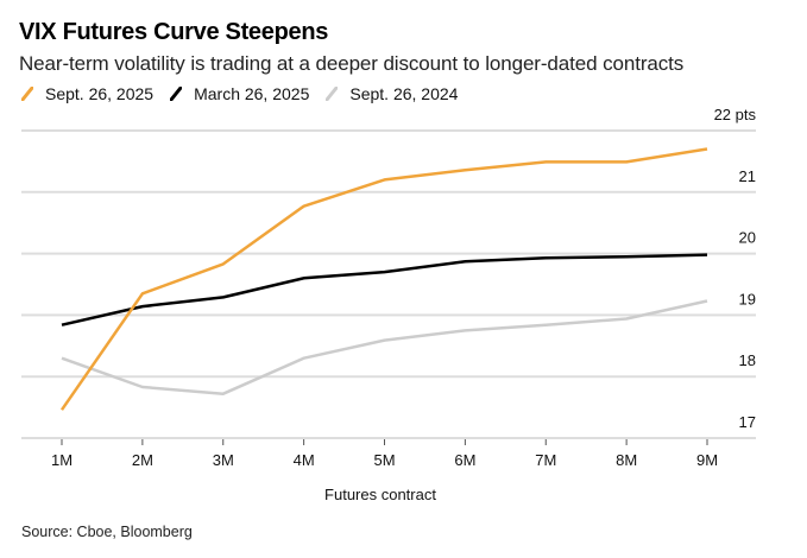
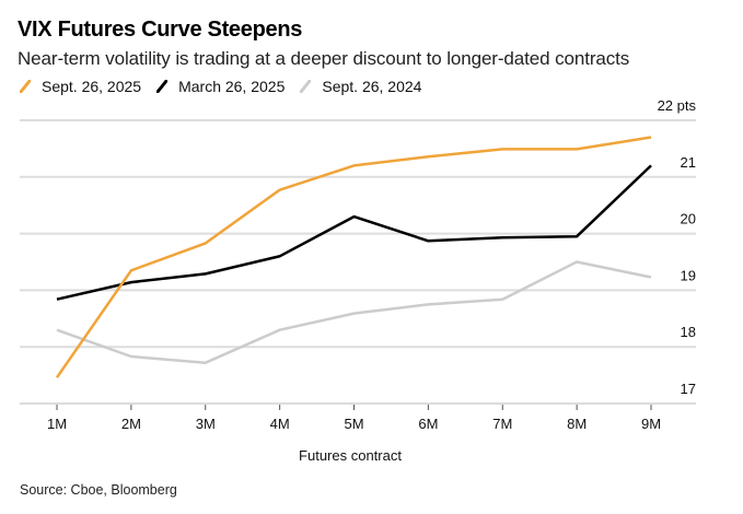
March 26, 2025/5M: 19.7 -> 20.3
Sept. 26, 2024/8M: 18.9 -> 19.5
March 26, 2025/9M: 20.0 -> 21.2
